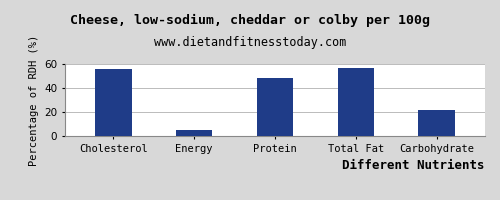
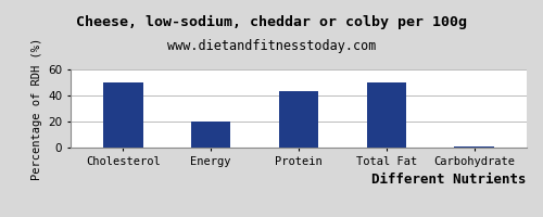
Cholesterol: 56 -> 50
Energy: 5 -> 20
Protein: 48 -> 43
Total Fat: 57 -> 50
Carbohydrate: 22 -> 1
